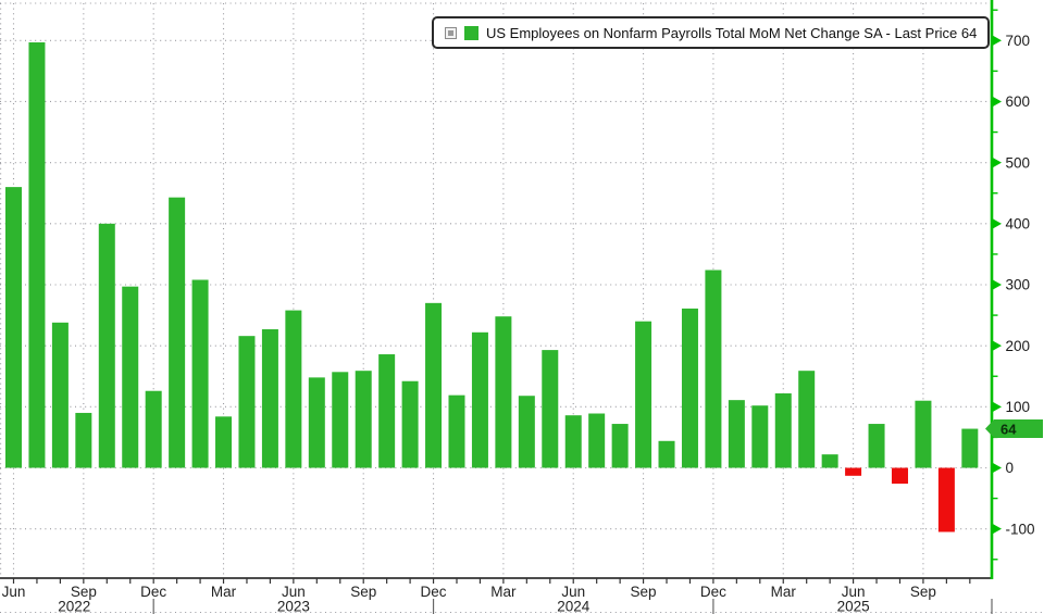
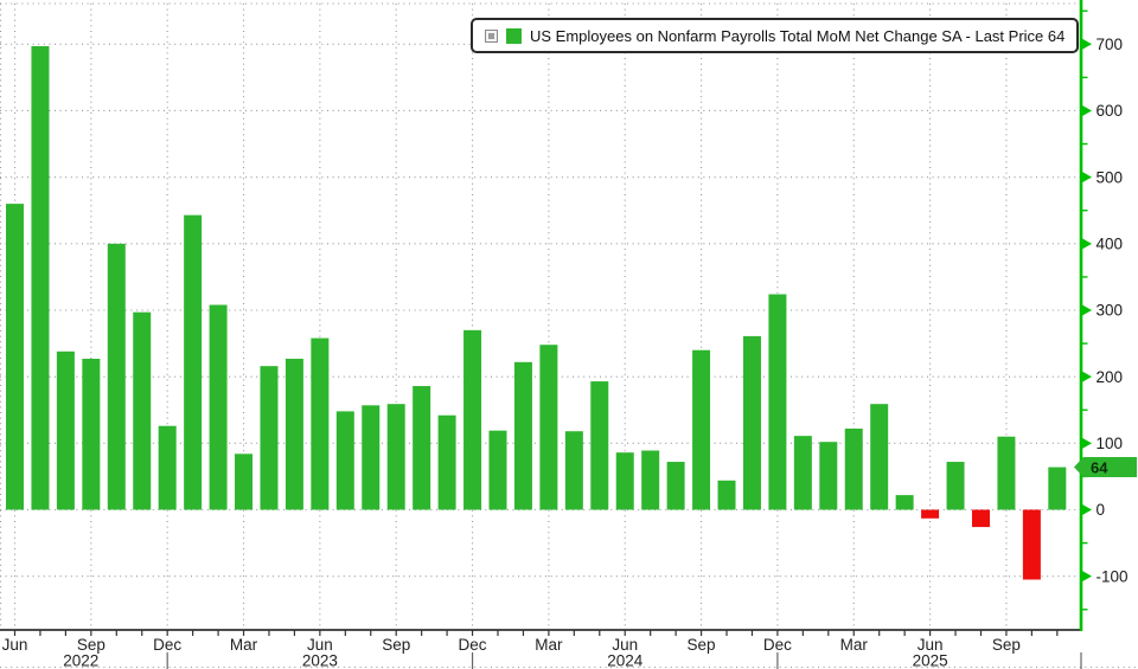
Sep 2022: 90 -> 230
